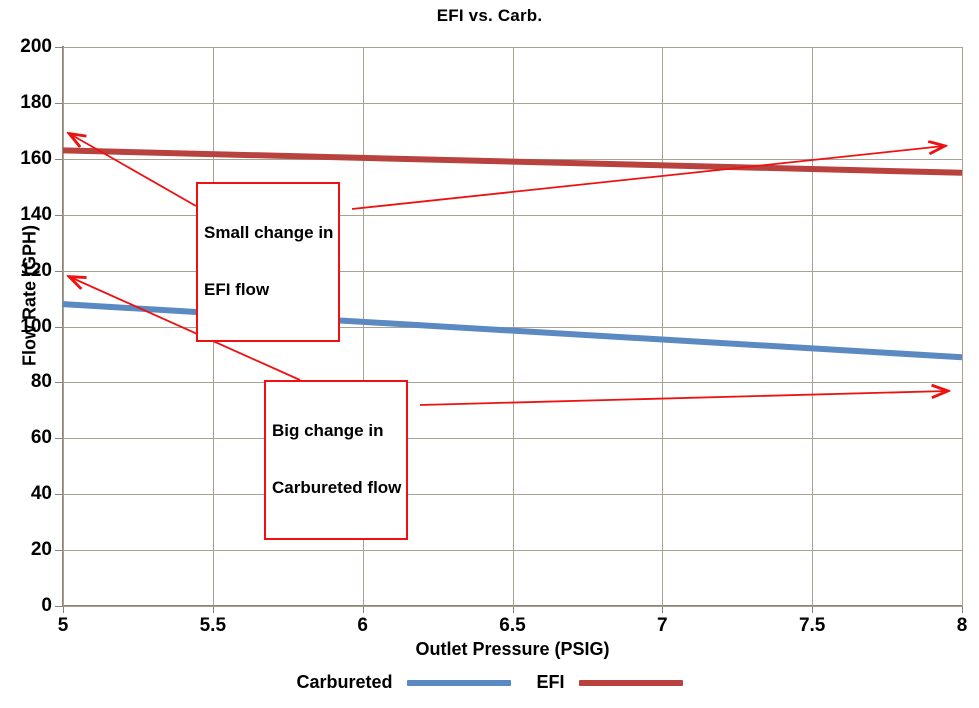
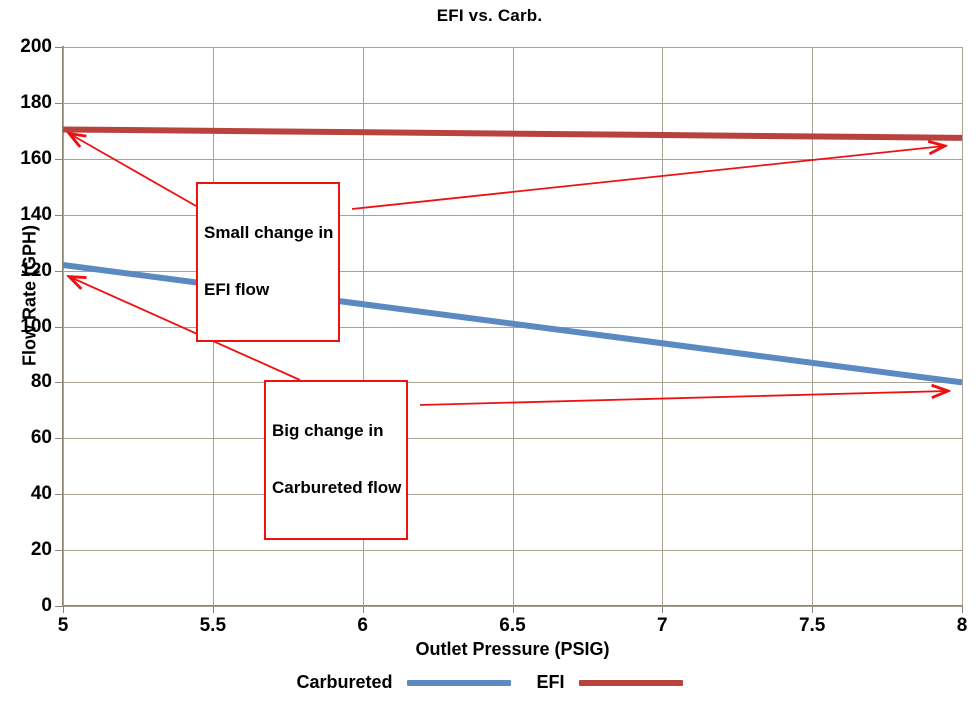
Carbureted/5: 108 -> 122
EFI/5: 163 -> 170
Carbureted/8: 89 -> 80
EFI/8: 155 -> 168
